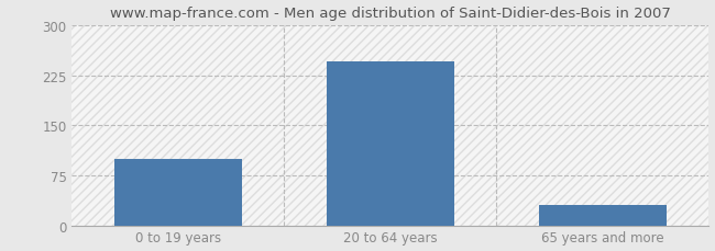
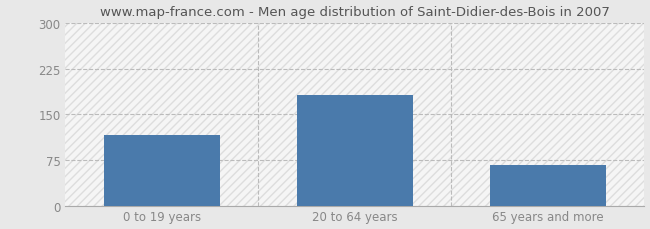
0 to 19 years: 100 -> 116
20 to 64 years: 245 -> 182
65 years and more: 30 -> 66
